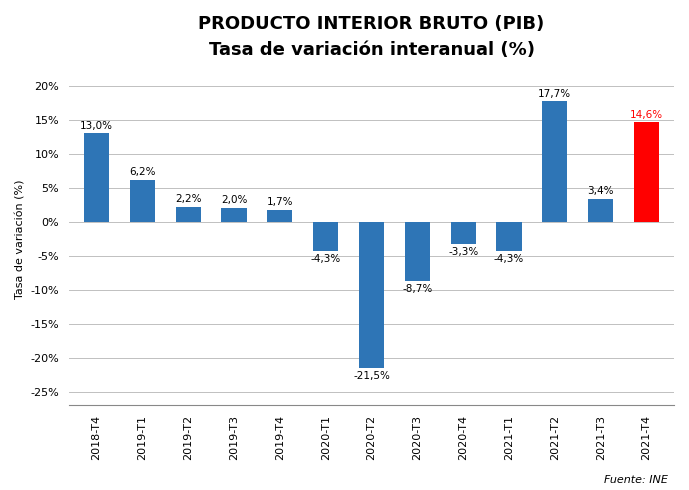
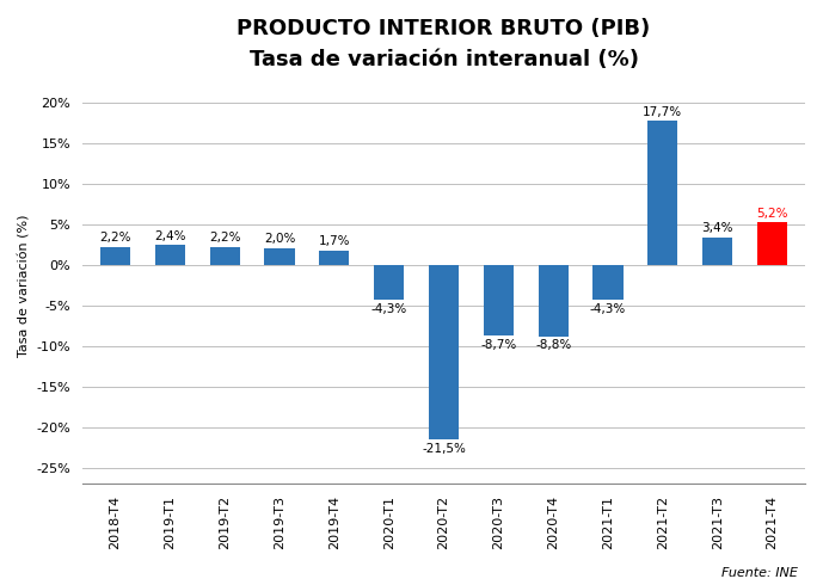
2018-T4: 13,0% -> 2,2%
2019-T1: 6,2% -> 2,4%
2020-T4: -3,3% -> -8,8%
2021-T4: 14,6% -> 5,2%
